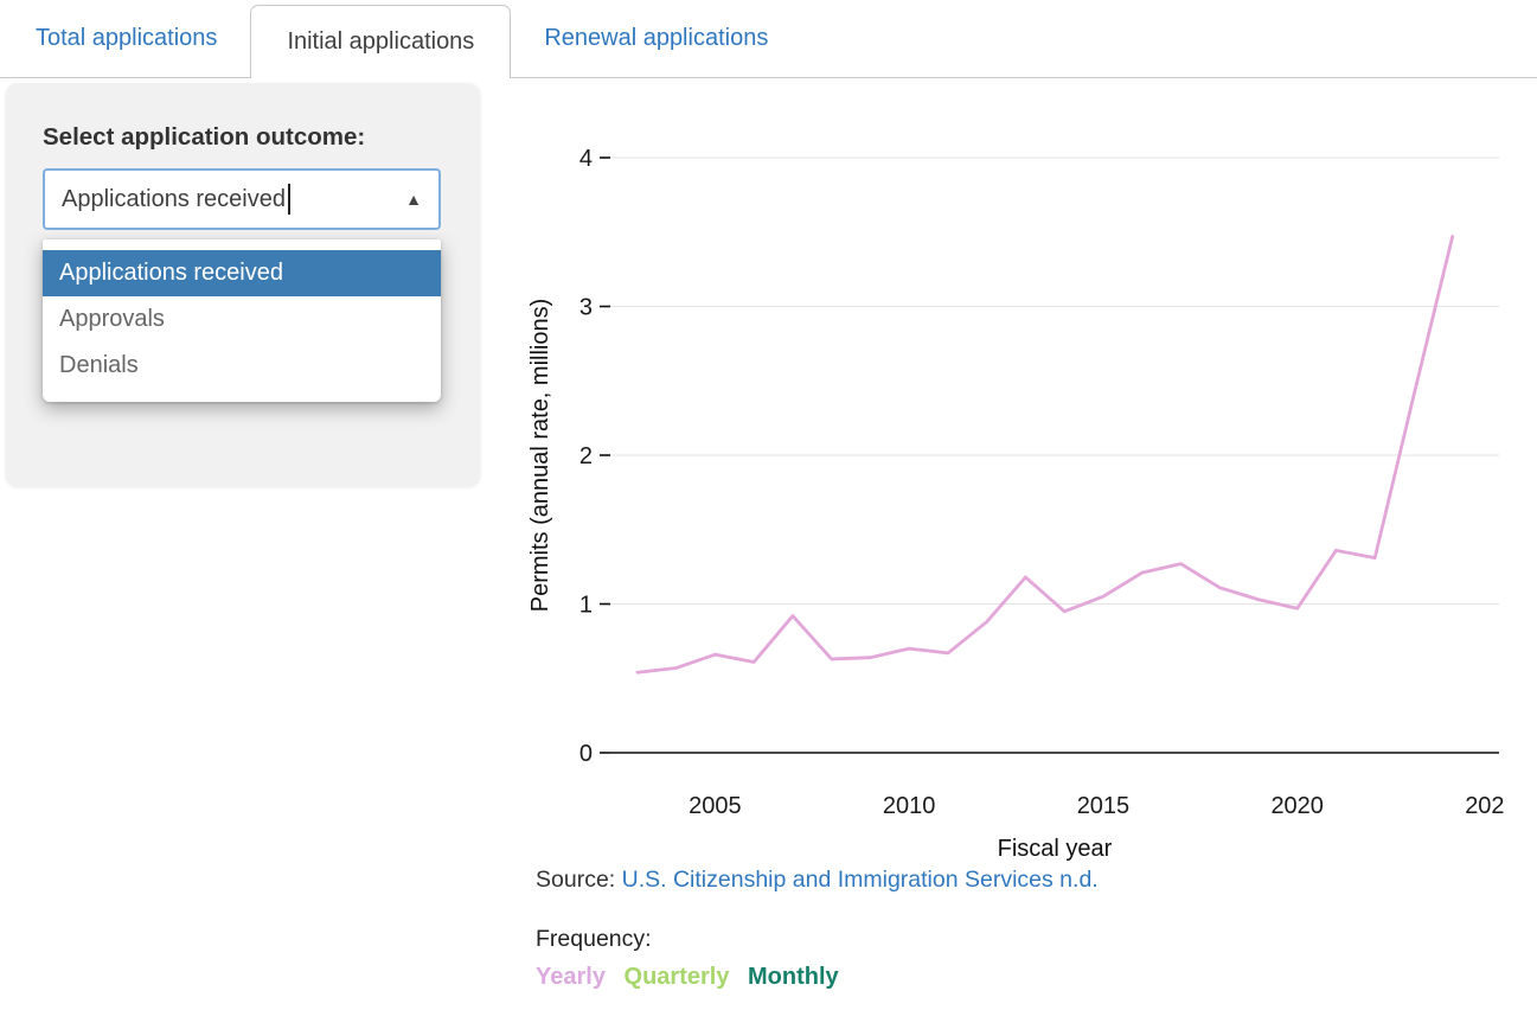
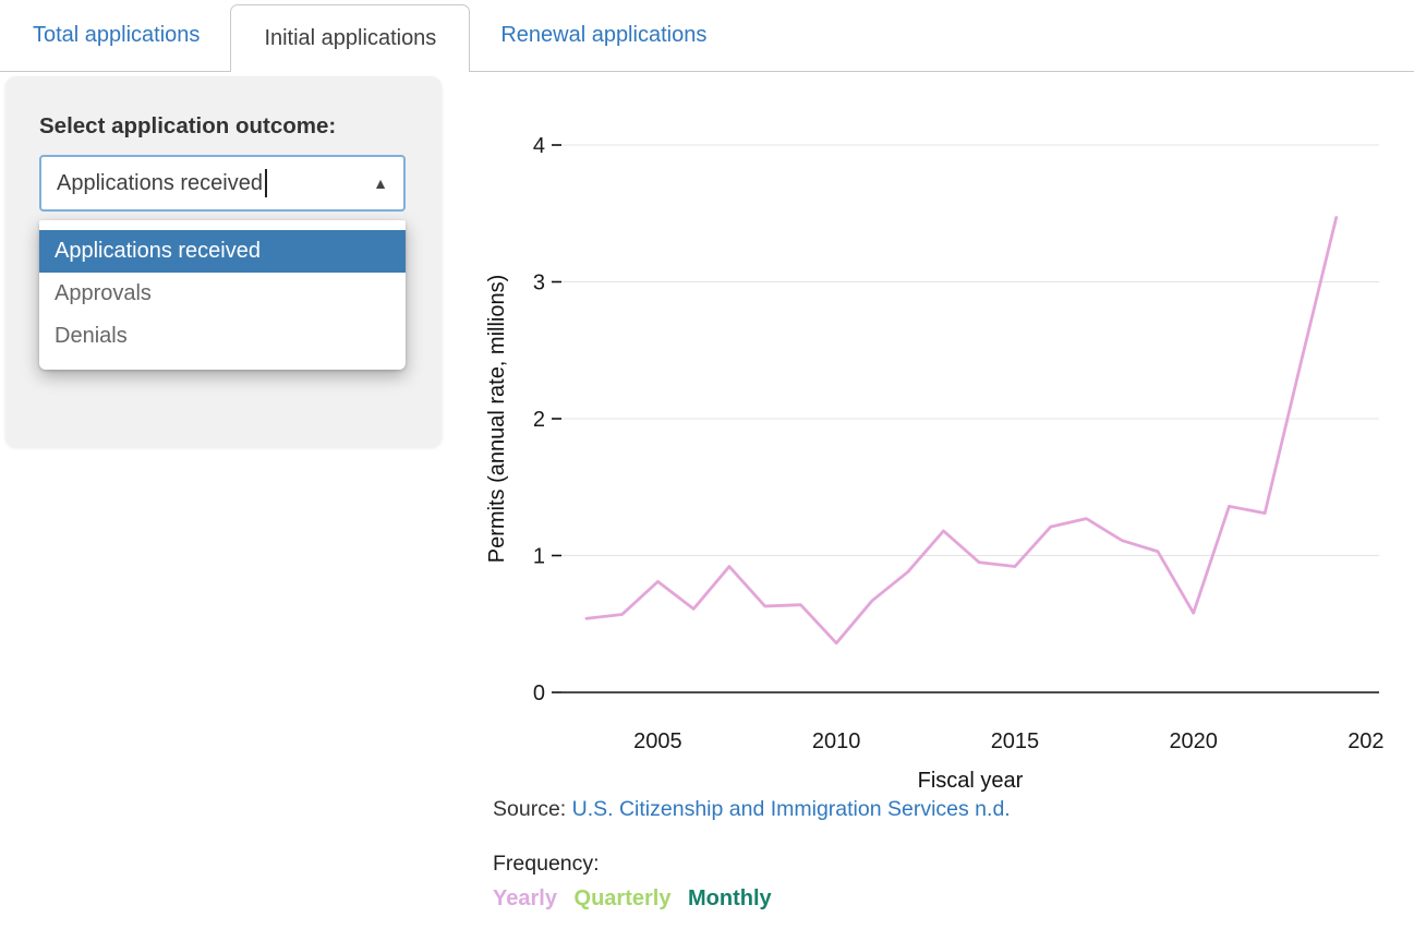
2005: 0.66 -> 0.81
2010: 0.70 -> 0.36
2015: 1.05 -> 0.92
2020: 0.97 -> 0.58
